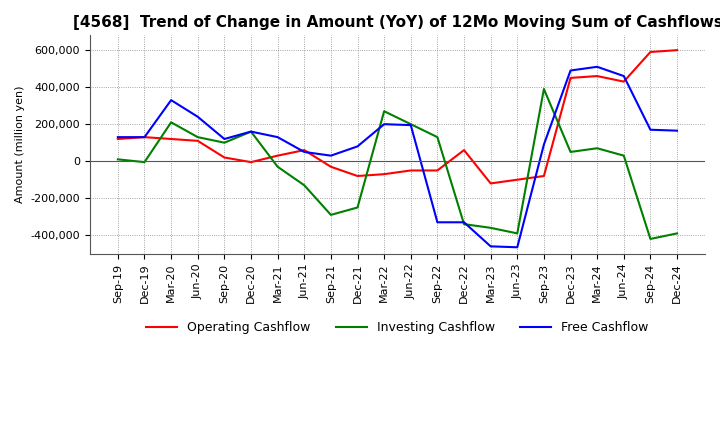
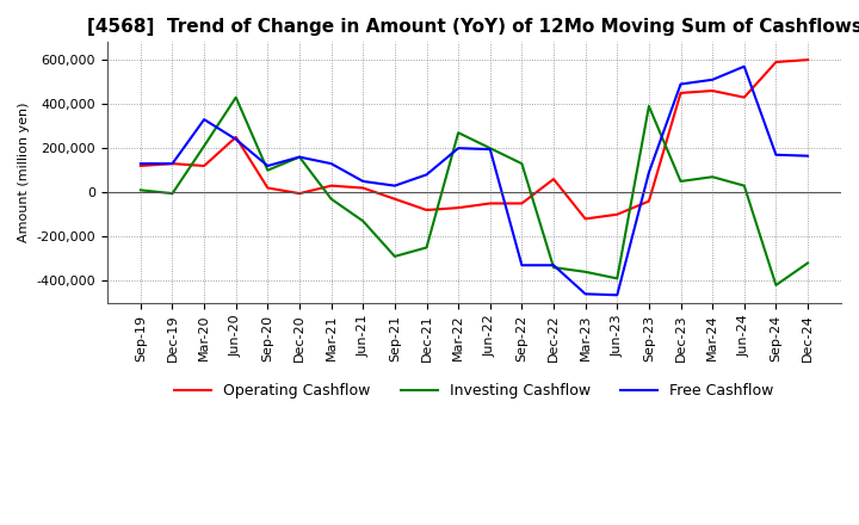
Operating Cashflow/Jun-20: 110,000 -> 250,000
Investing Cashflow/Jun-20: 130,000 -> 430,000
Operating Cashflow/Jun-21: 60,000 -> 20,000
Operating Cashflow/Sep-23: -80,000 -> -40,000
Free Cashflow/Jun-24: 460,000 -> 570,000
Investing Cashflow/Dec-24: -390,000 -> -320,000
